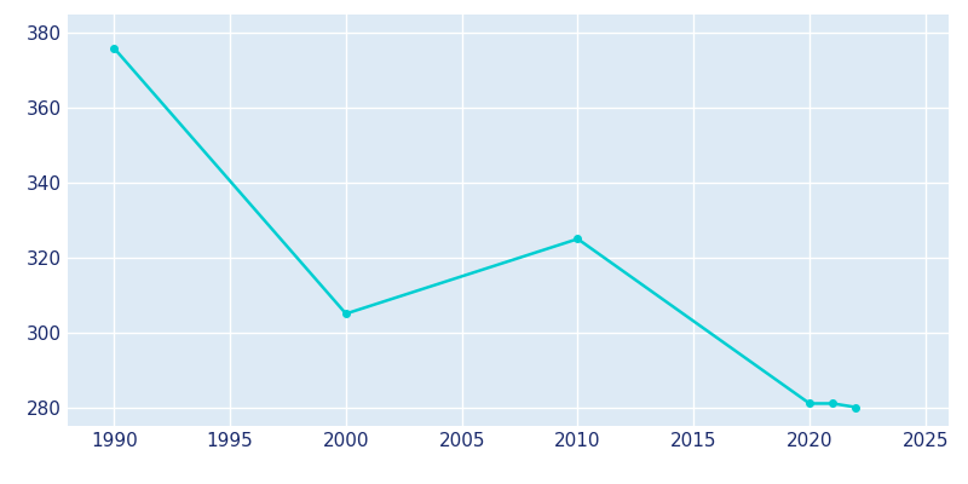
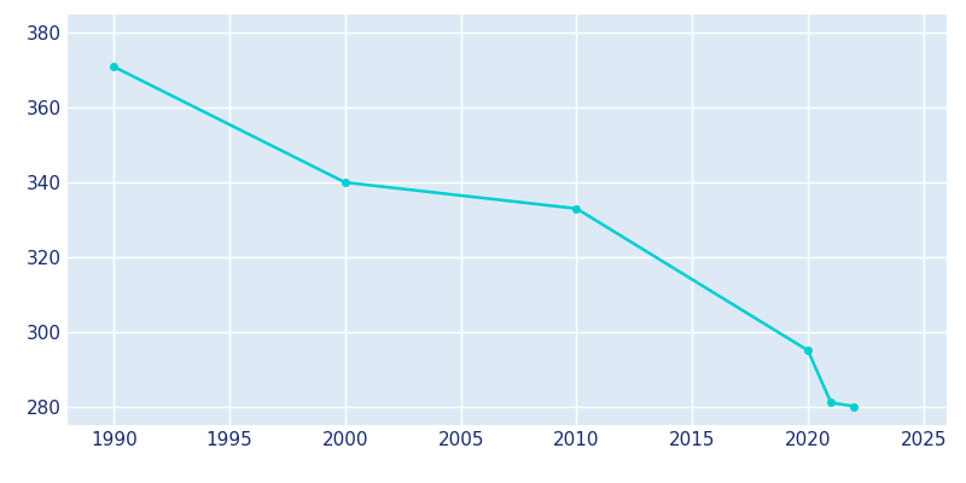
1990: 376 -> 371
2000: 305 -> 340
2010: 325 -> 333
2020: 281 -> 295
